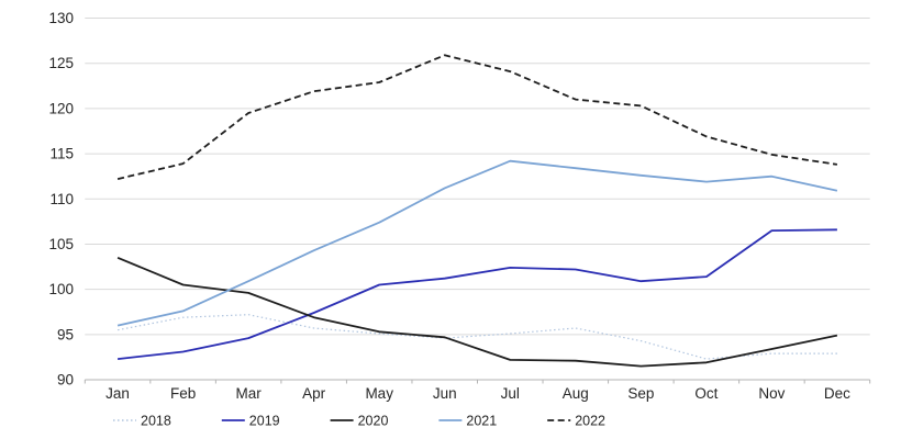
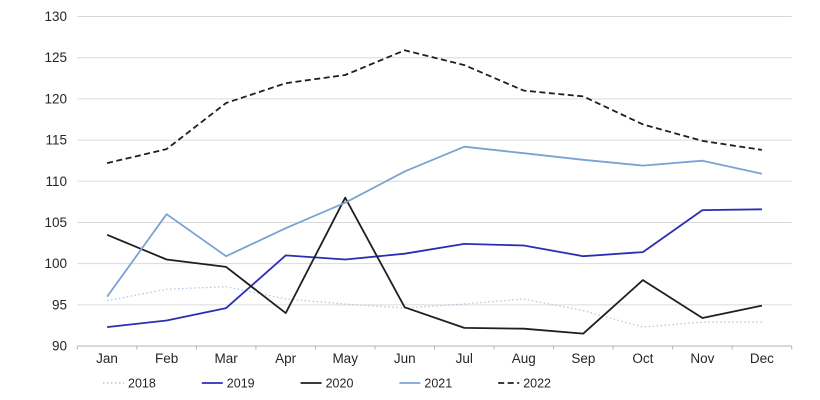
2021/Feb: 98 -> 106
2019/Apr: 97 -> 101
2020/Apr: 97 -> 94
2020/May: 95 -> 108
2020/Oct: 92 -> 98
